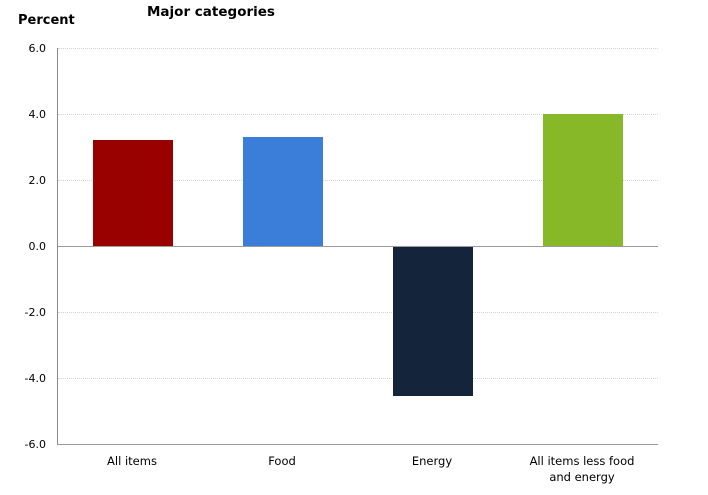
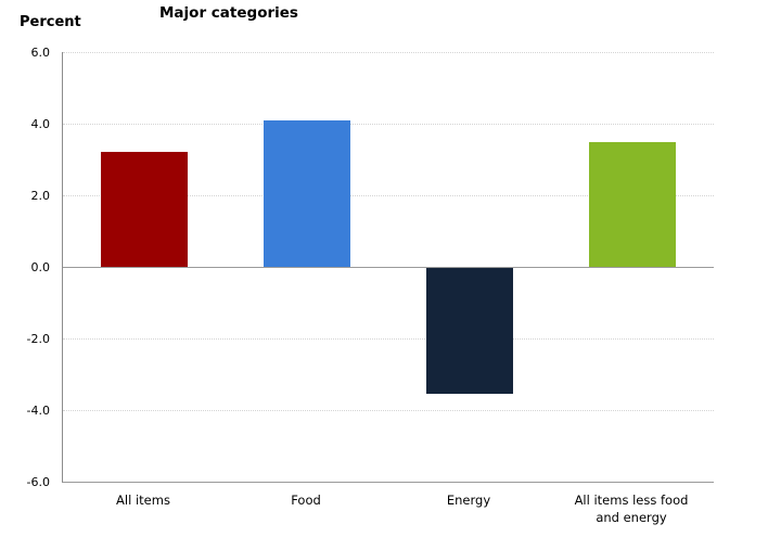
Food: 3.3 -> 4.1
Energy: -4.5 -> -3.5
All items less food and energy: 4.0 -> 3.5
